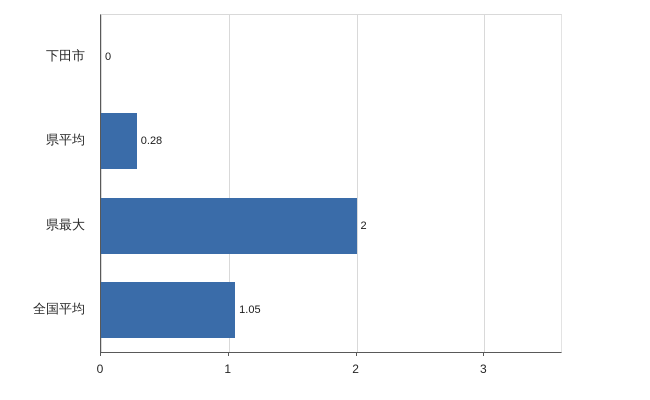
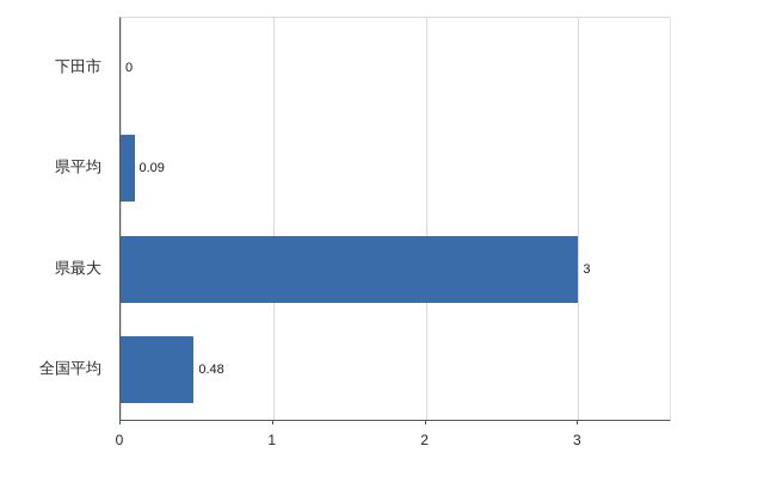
県平均: 0.28 -> 0.09
県最大: 2 -> 3
全国平均: 1.05 -> 0.48
